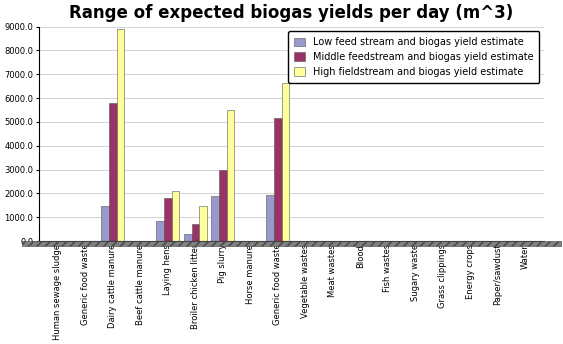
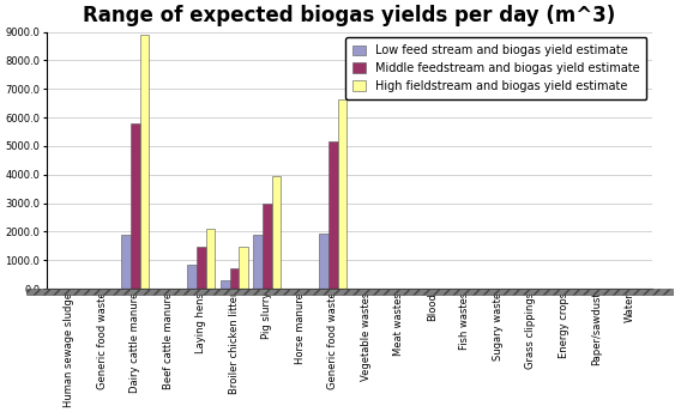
Low feed stream and biogas yield estimate/Dairy cattle manure: 1450 -> 1900
Middle feedstream and biogas yield estimate/Laying hens: 1800 -> 1450
High fieldstream and biogas yield estimate/Pig slurry: 5500 -> 3950
